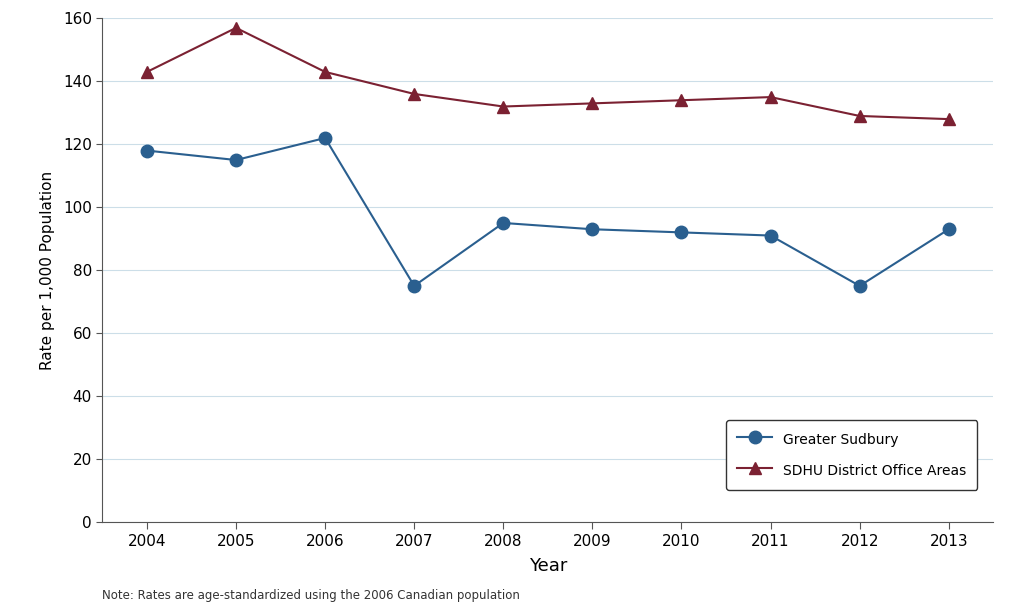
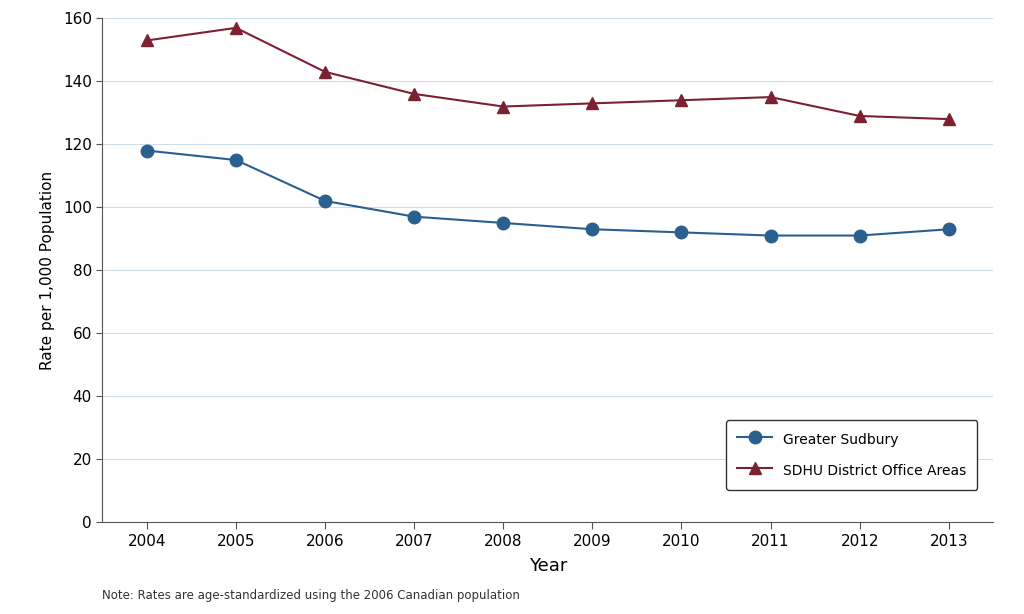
SDHU District Office Areas/2004: 143 -> 153
Greater Sudbury/2006: 122 -> 102
Greater Sudbury/2007: 75 -> 97
Greater Sudbury/2012: 75 -> 91
